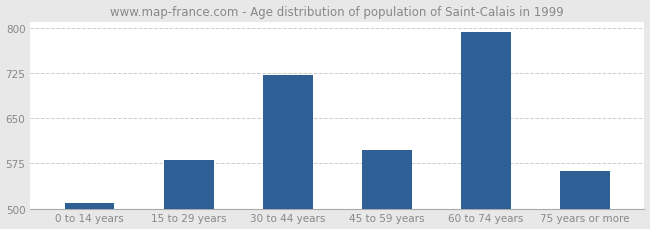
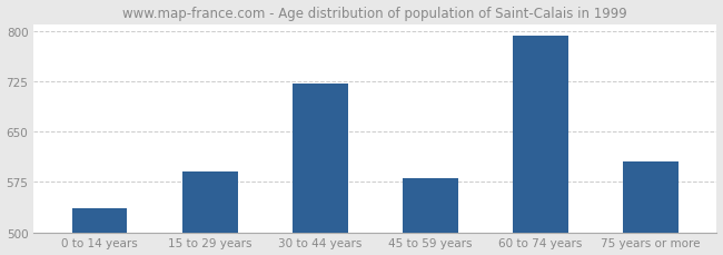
0 to 14 years: 510 -> 536
15 to 29 years: 580 -> 590
45 to 59 years: 597 -> 580
75 years or more: 562 -> 606
